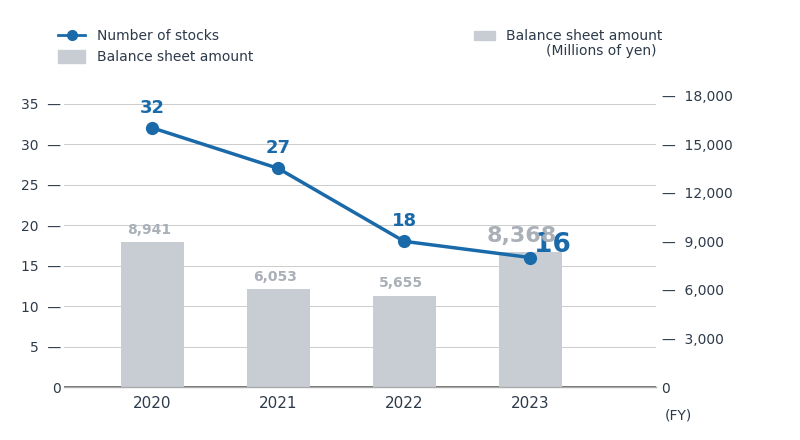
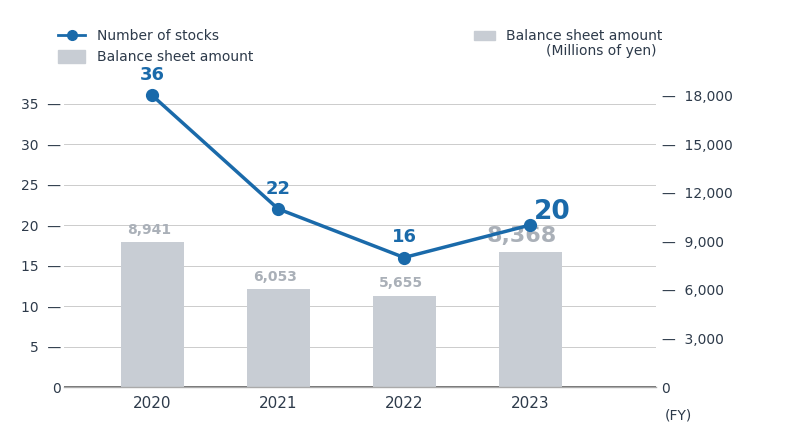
Number of stocks/2020: 32 -> 36
Number of stocks/2021: 27 -> 22
Number of stocks/2022: 18 -> 16
Number of stocks/2023: 16  — -> 20  —
